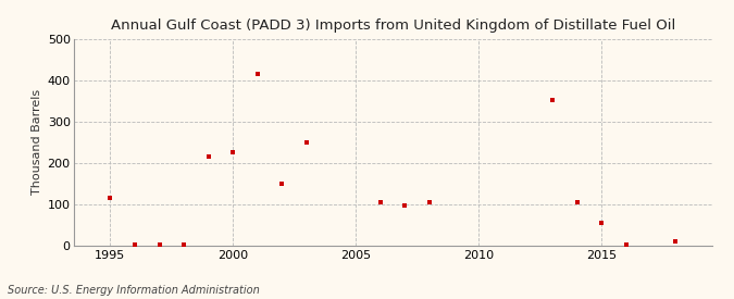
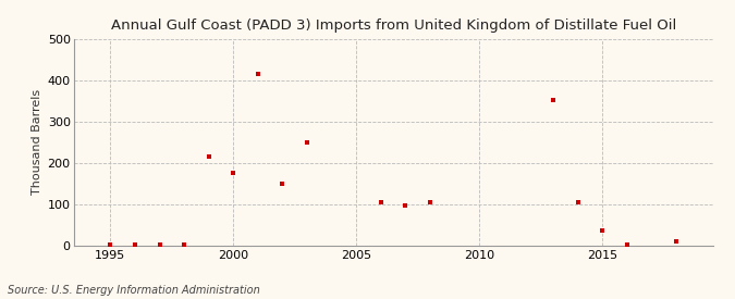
1995: 115 -> 1
2000: 225 -> 176
2015: 55 -> 35
